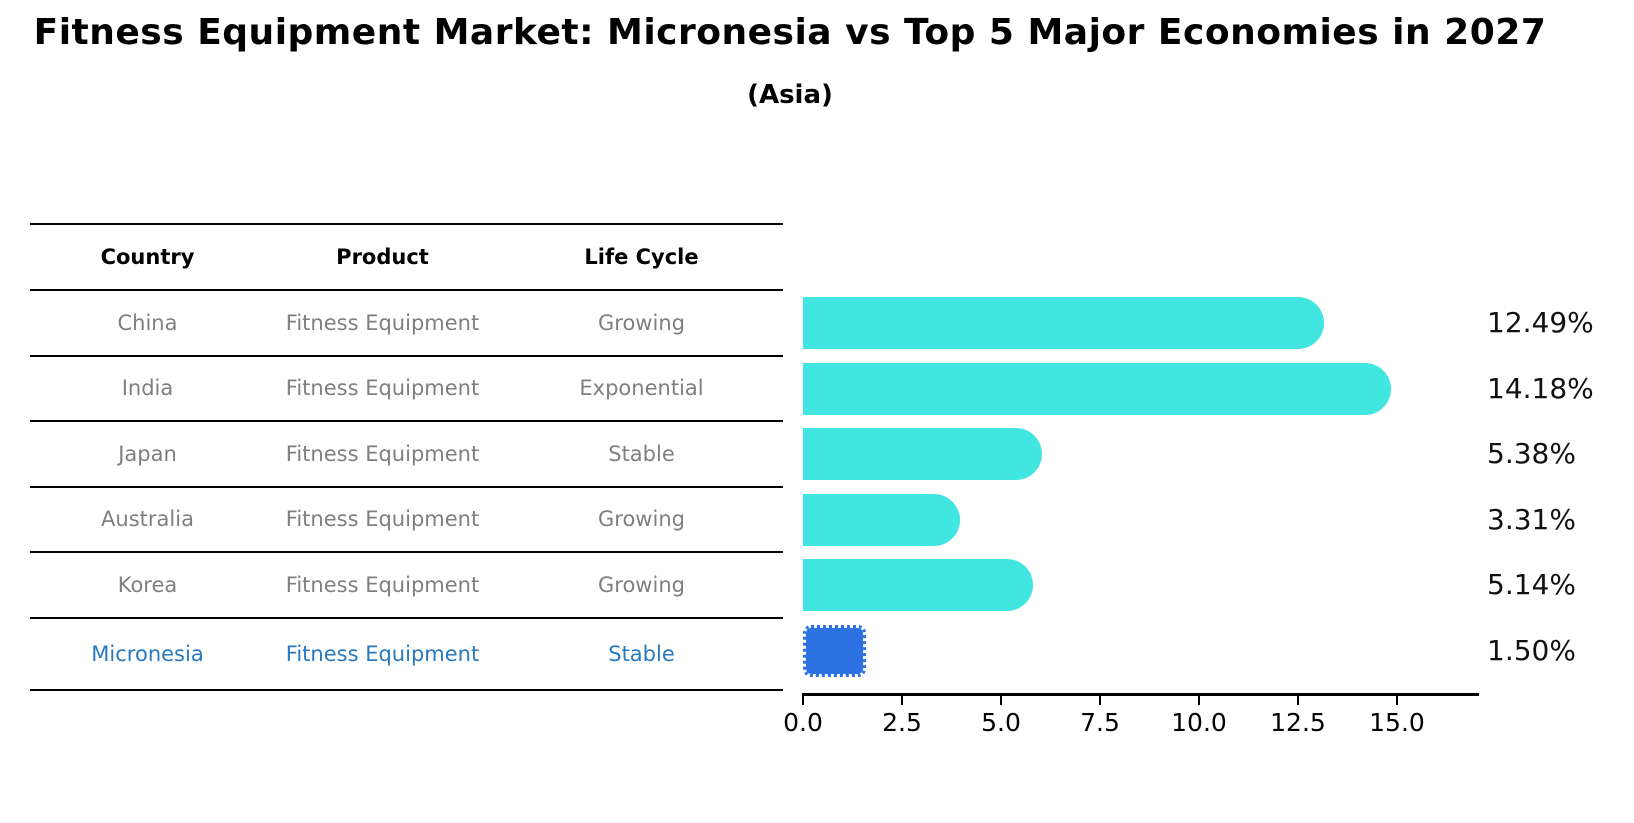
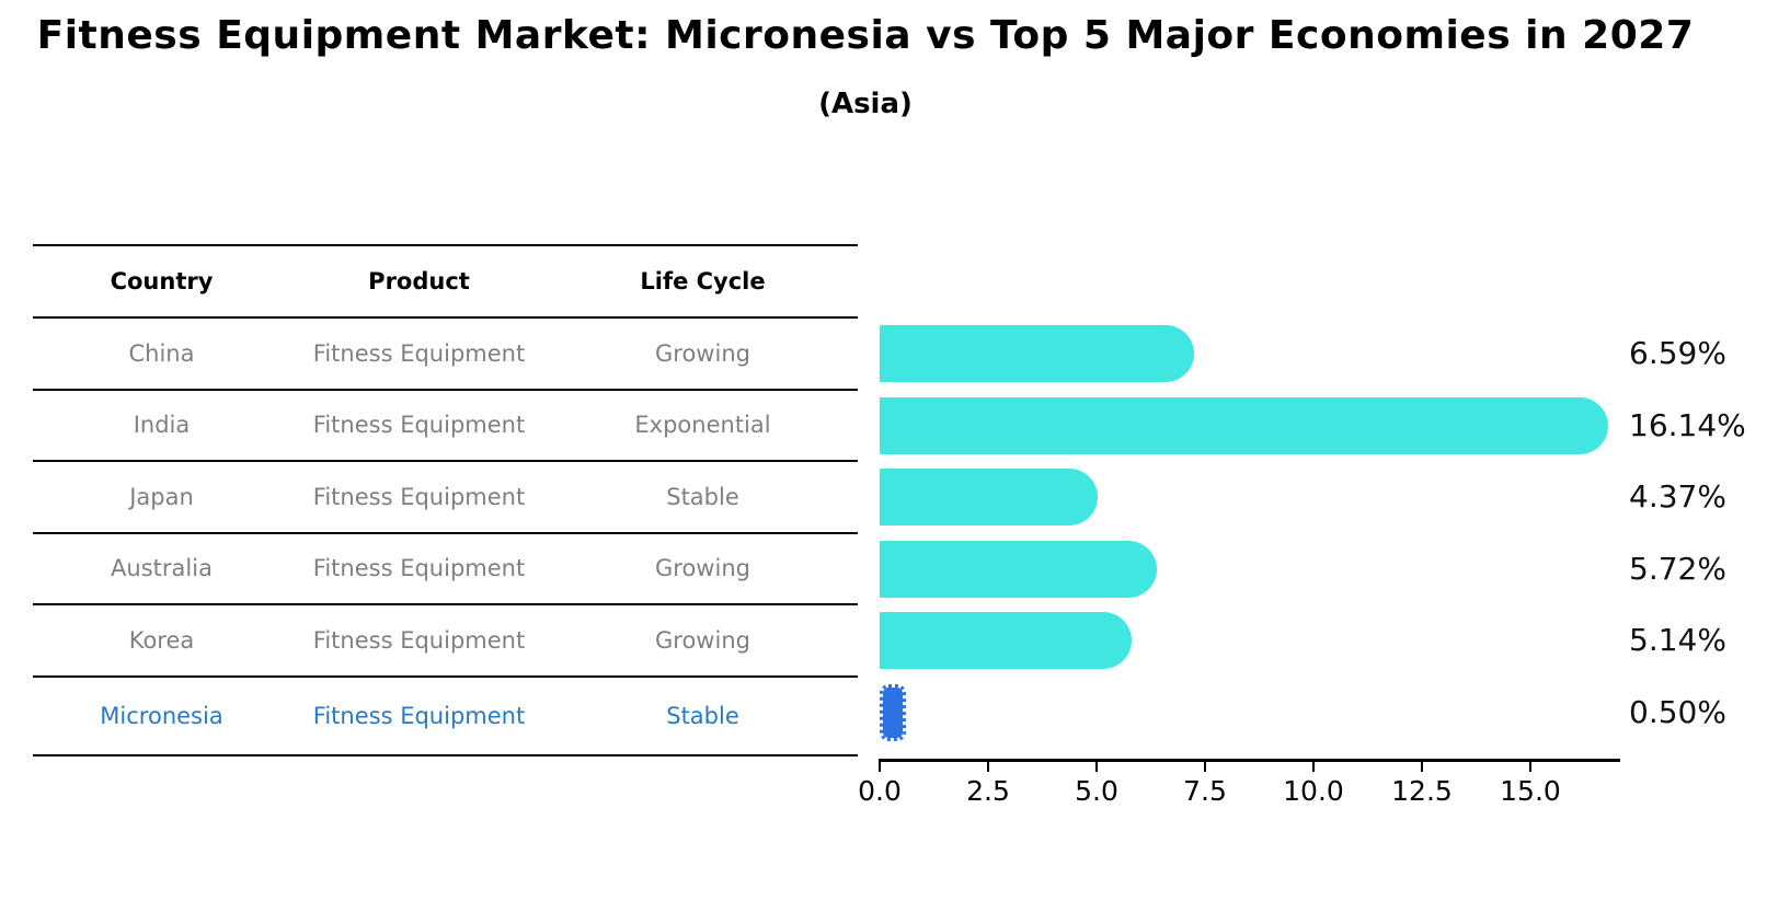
China: 12.49% -> 6.59%
India: 14.18% -> 16.14%
Japan: 5.38% -> 4.37%
Australia: 3.31% -> 5.72%
Micronesia: 1.50% -> 0.50%
